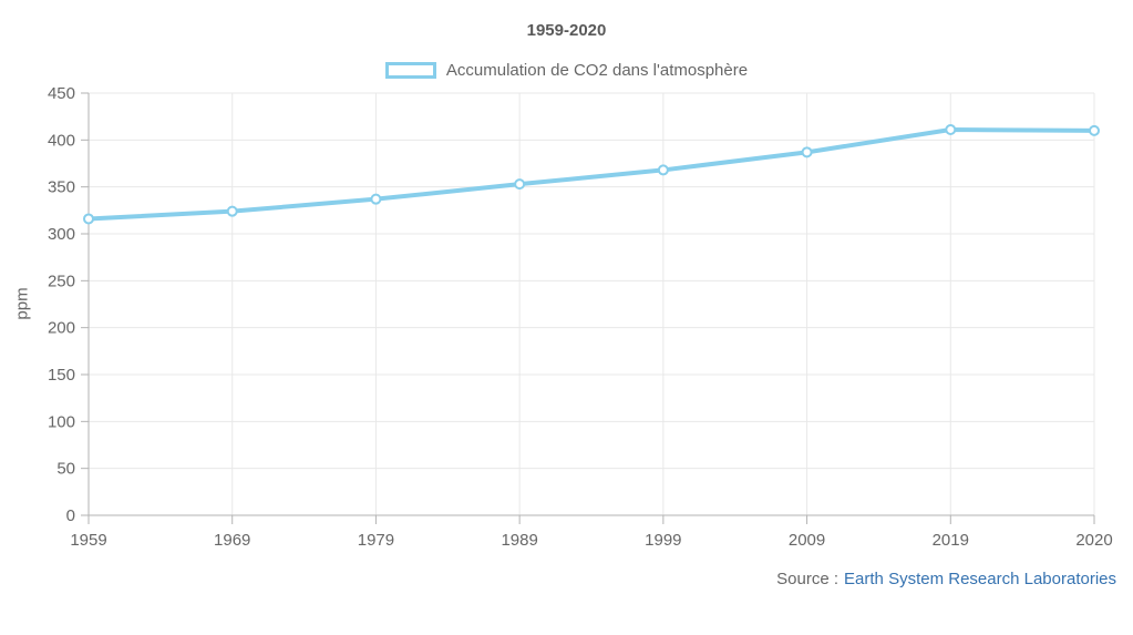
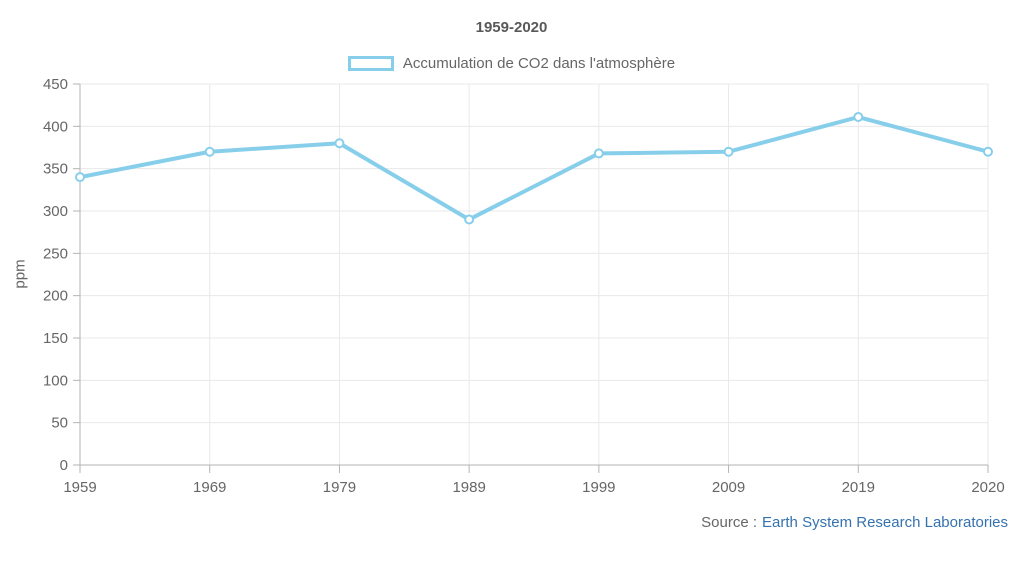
1959: 320 -> 340
1969: 320 -> 370
1979: 340 -> 380
1989: 350 -> 290
2009: 390 -> 370
2020: 410 -> 370
